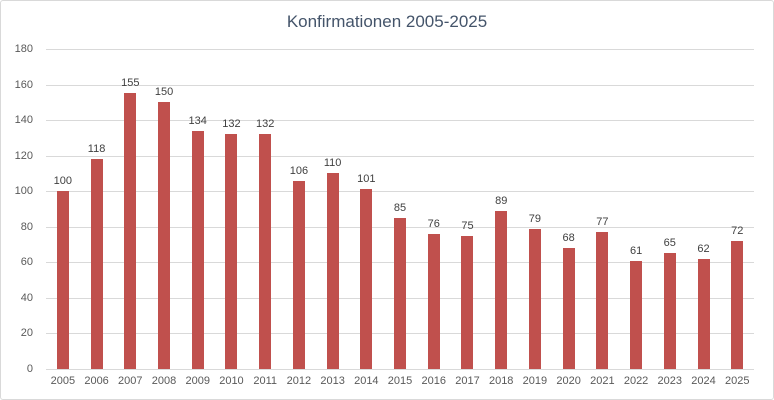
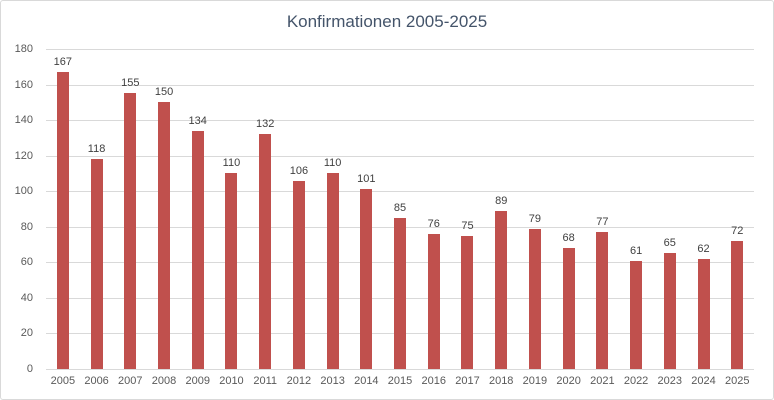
2005: 100 -> 167
2010: 132 -> 110
